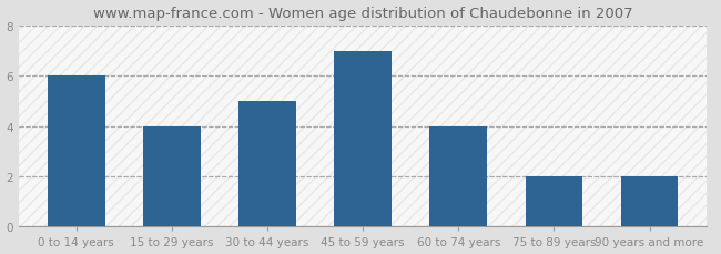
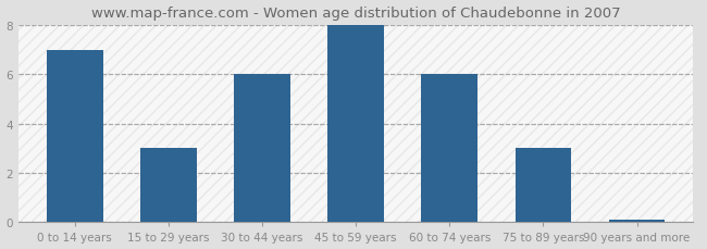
0 to 14 years: 6.0 -> 7.0
15 to 29 years: 4.0 -> 3.0
30 to 44 years: 5.0 -> 6.0
45 to 59 years: 7.0 -> 8.0
60 to 74 years: 4.0 -> 6.0
75 to 89 years: 2.0 -> 3.0
90 years and more: 2.0 -> 0.1
